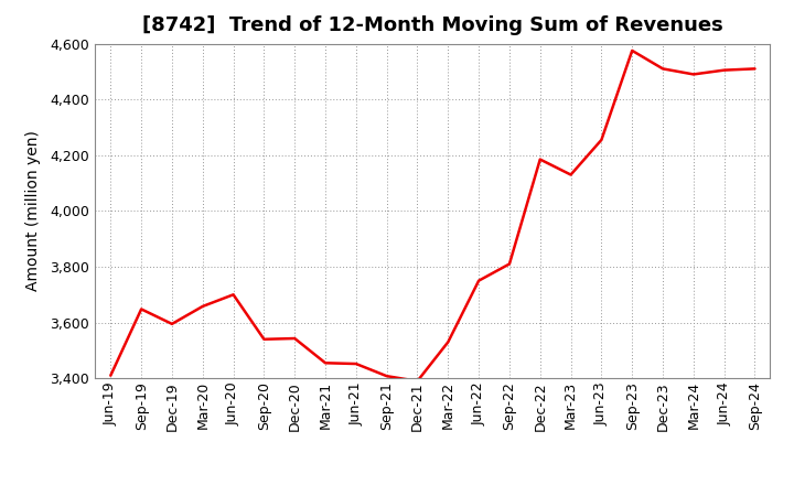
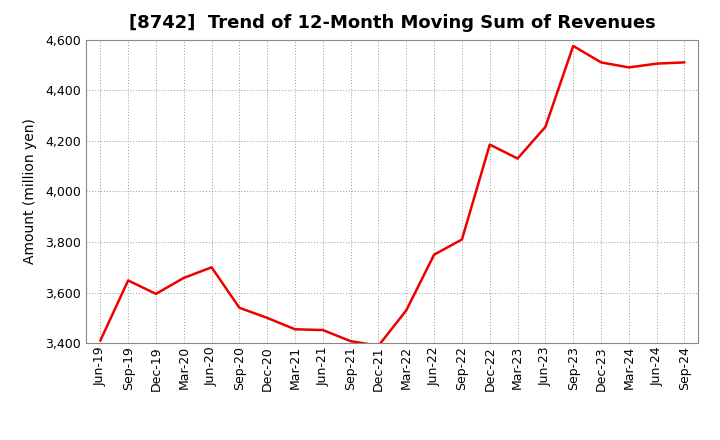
Dec-20: 3,543 -> 3,500
